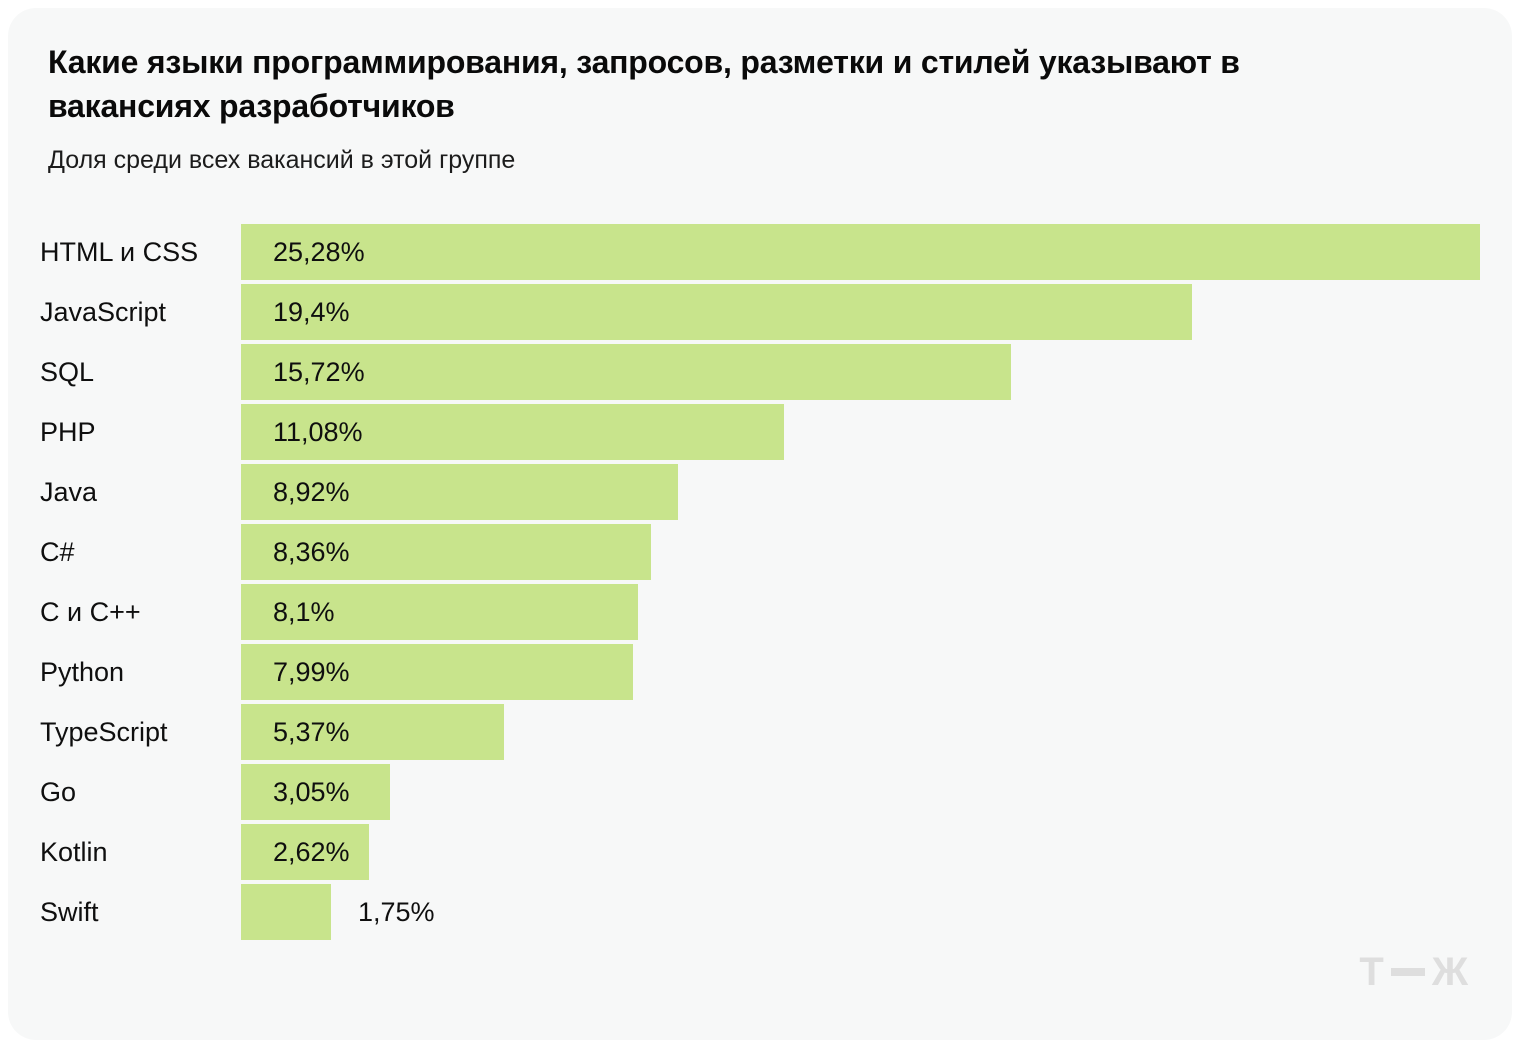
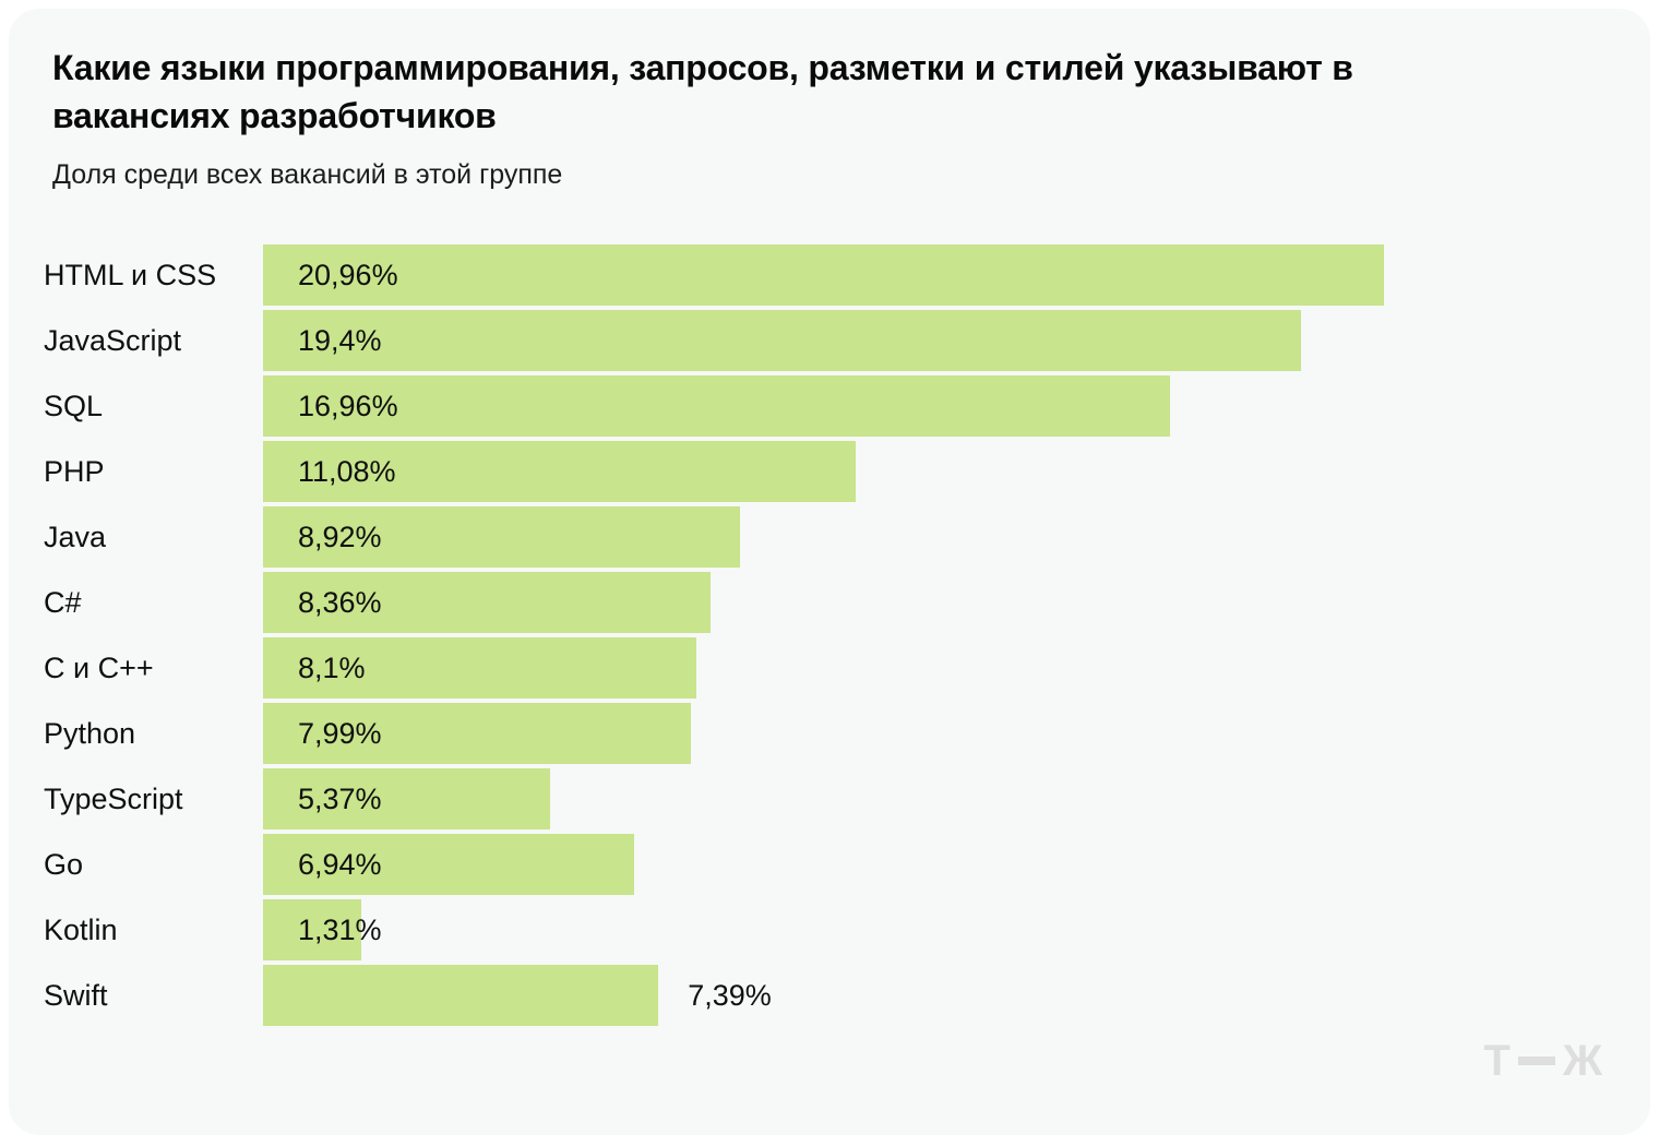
HTML и CSS: 25,28% -> 20,96%
SQL: 15,72% -> 16,96%
Go: 3,05% -> 6,94%
Kotlin: 2,62% -> 1,31%
Swift: 1,75% -> 7,39%
